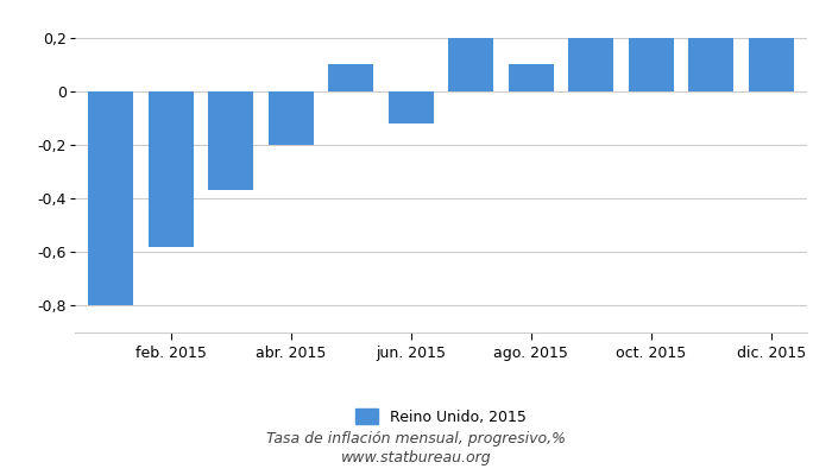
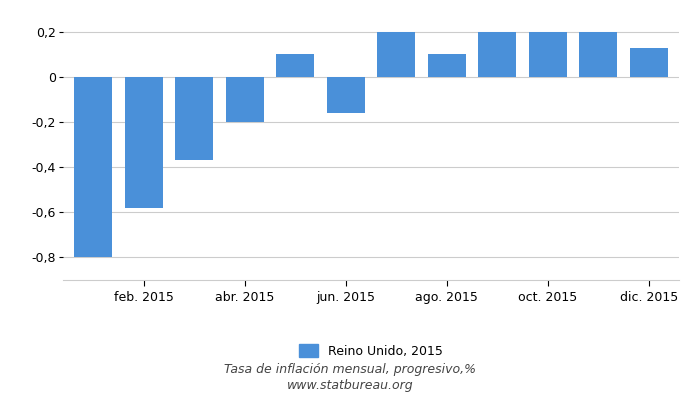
jun. 2015: -0,12 -> -0,16
dic. 2015: 0,20 -> 0,13
